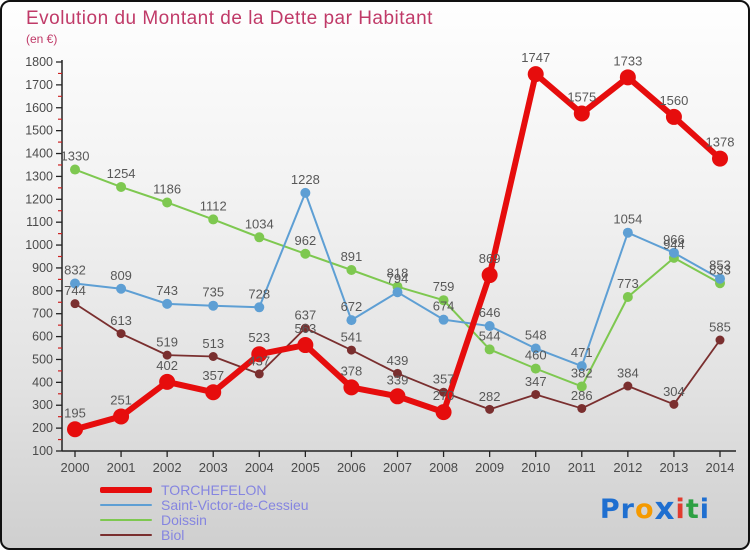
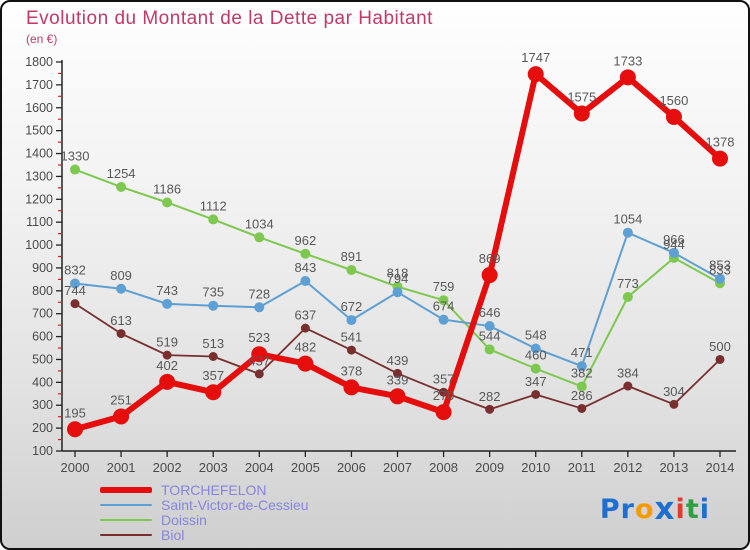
TORCHEFELON/2005: 563 -> 482
Saint-Victor-de-Cessieu/2005: 1228 -> 843
Biol/2014: 585 -> 500
